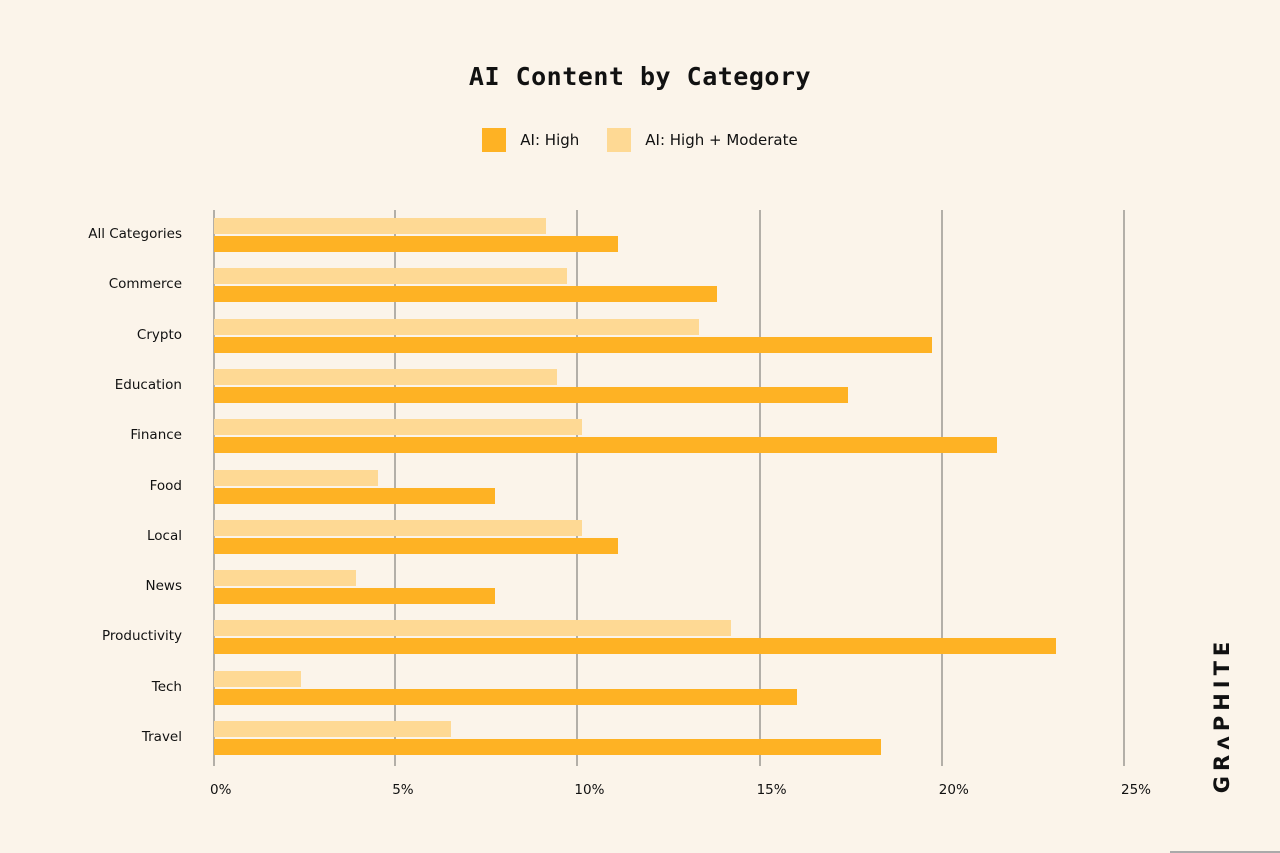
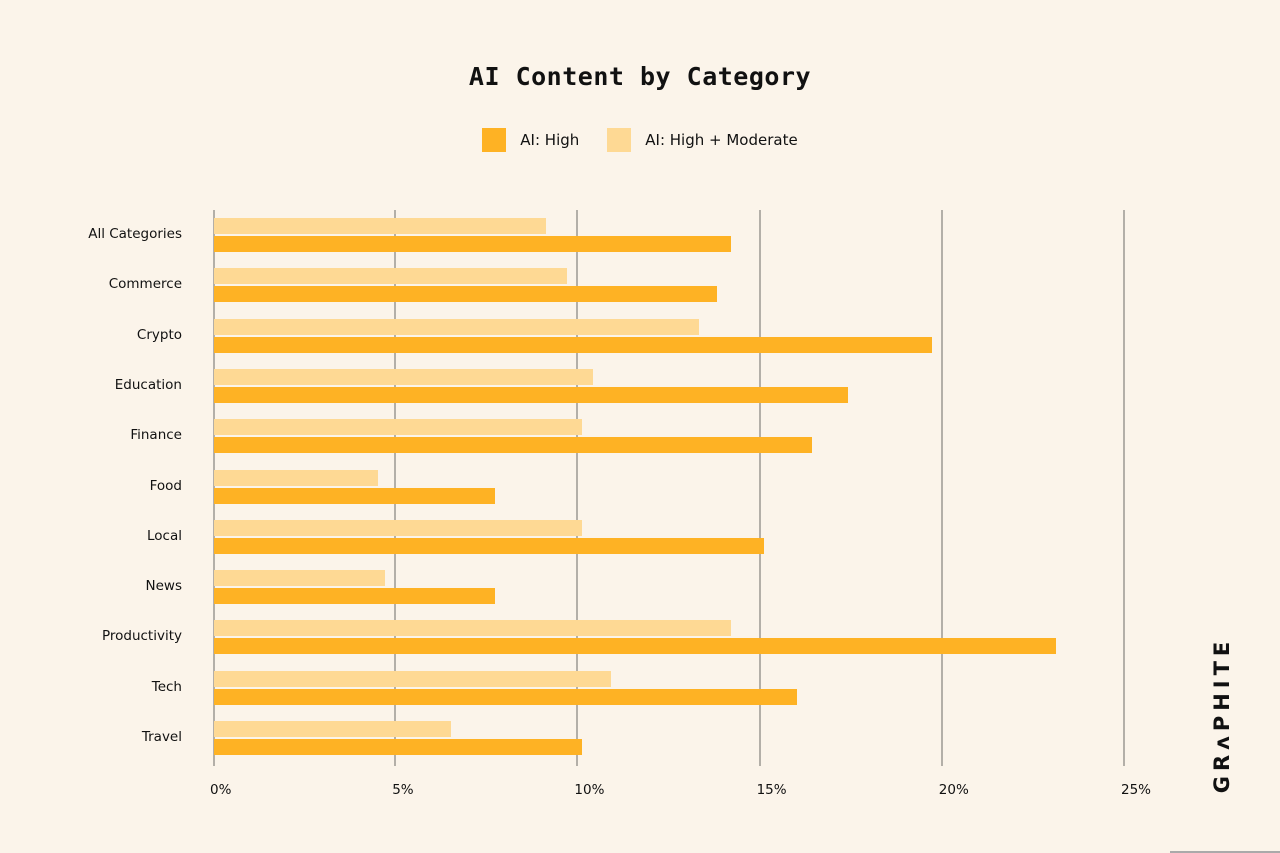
AI: High/All Categories: 11.1% -> 14.2%
AI: High + Moderate/Education: 9.4% -> 10.4%
AI: High/Finance: 21.5% -> 16.4%
AI: High/Local: 11.1% -> 15.1%
AI: High + Moderate/News: 3.9% -> 4.7%
AI: High + Moderate/Tech: 2.4% -> 10.9%
AI: High/Travel: 18.3% -> 10.1%
